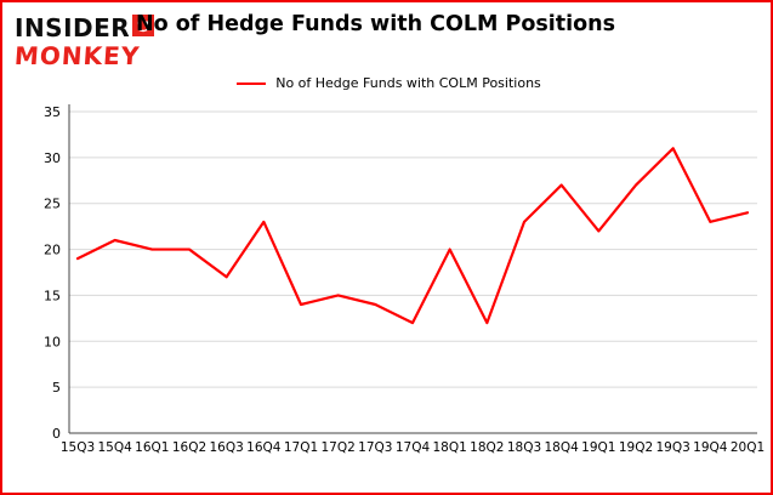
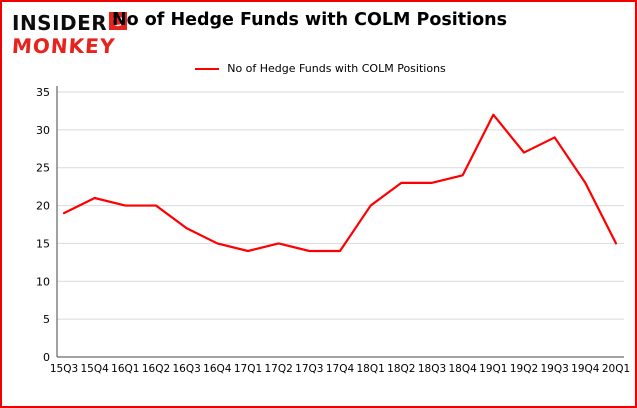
16Q4: 23 -> 15
17Q4: 12 -> 14
18Q2: 12 -> 23
18Q4: 27 -> 24
19Q1: 22 -> 32
19Q3: 31 -> 29
20Q1: 24 -> 15
